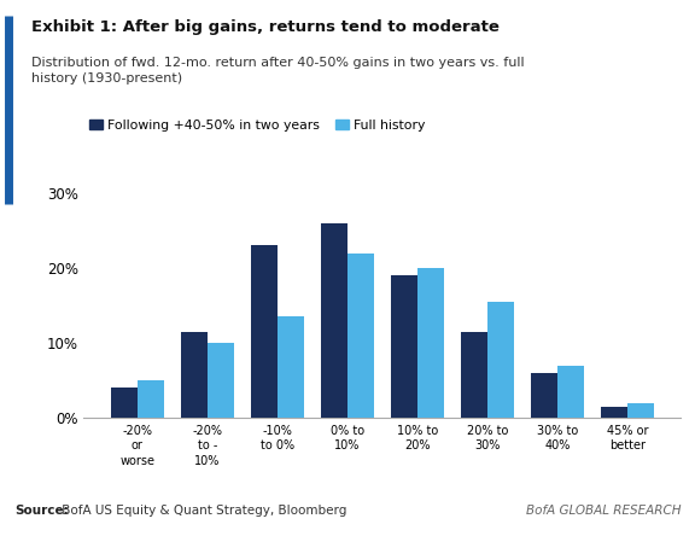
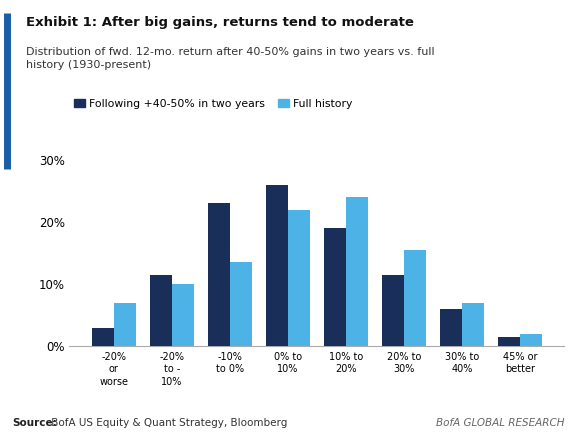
Following +40-50% in two years/-20% or worse: 4.0% -> 3.0%
Full history/-20% or worse: 5.0% -> 7.0%
Full history/10% to 20%: 20.0% -> 24.0%
